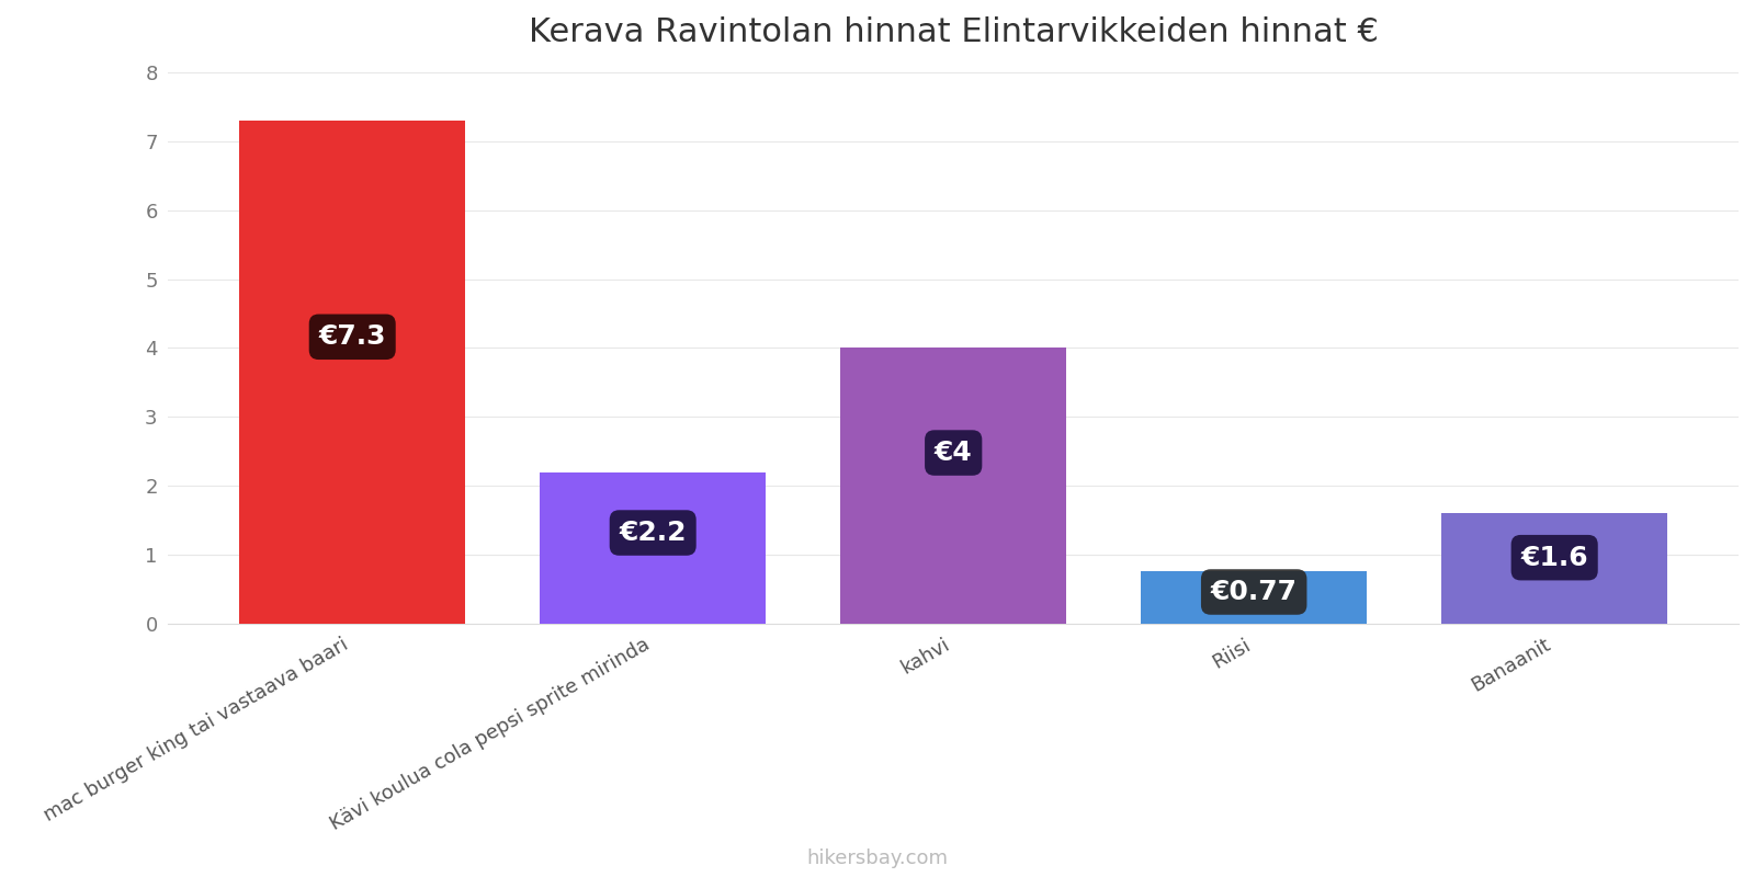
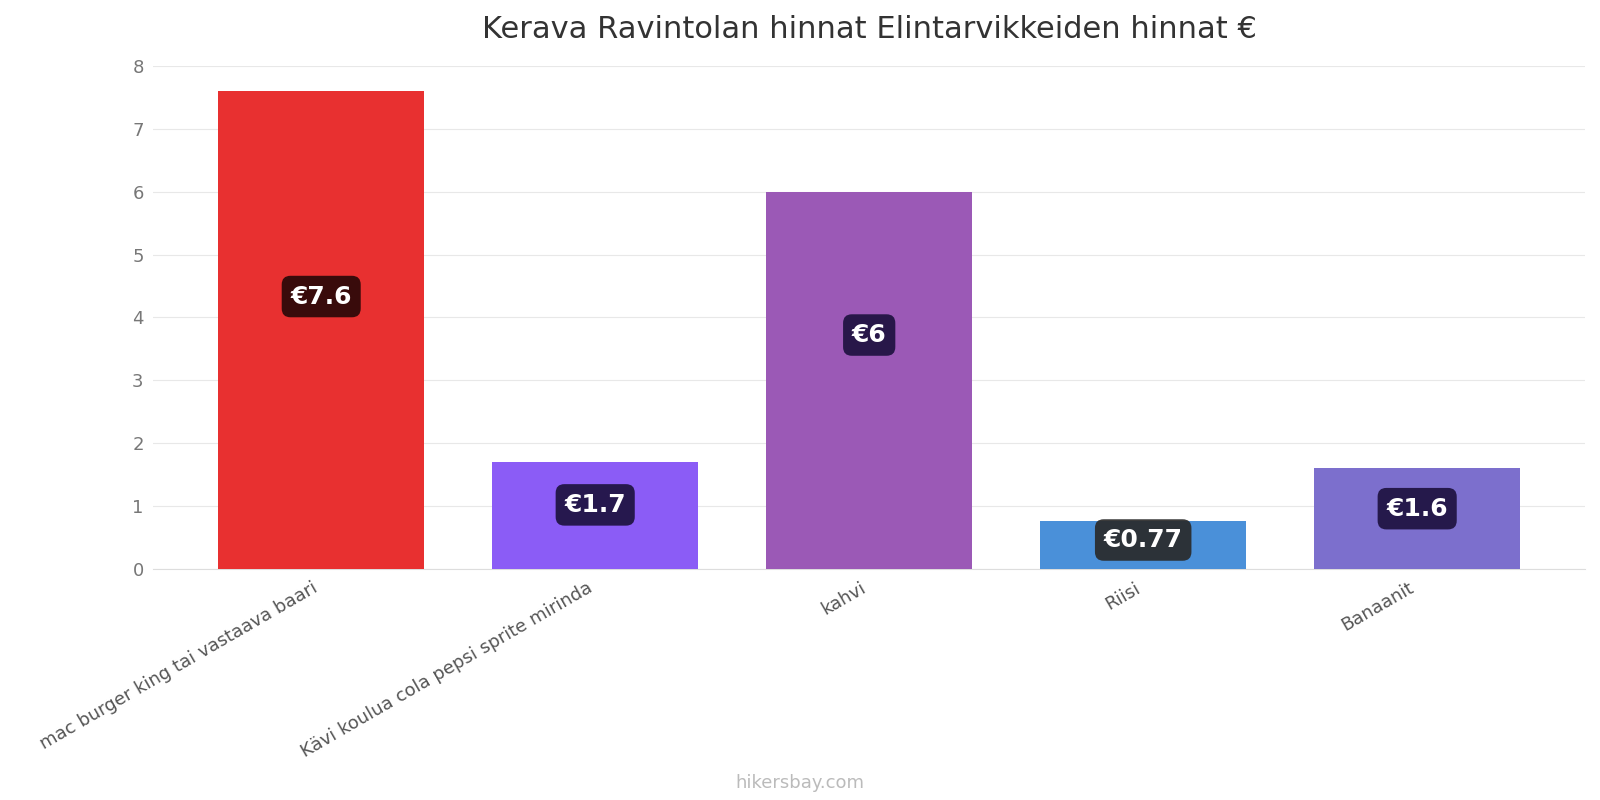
mac burger king tai vastaava baari: €7.3 -> €7.6
Kävi koulua cola pepsi sprite mirinda: €2.2 -> €1.7
kahvi: €4 -> €6
